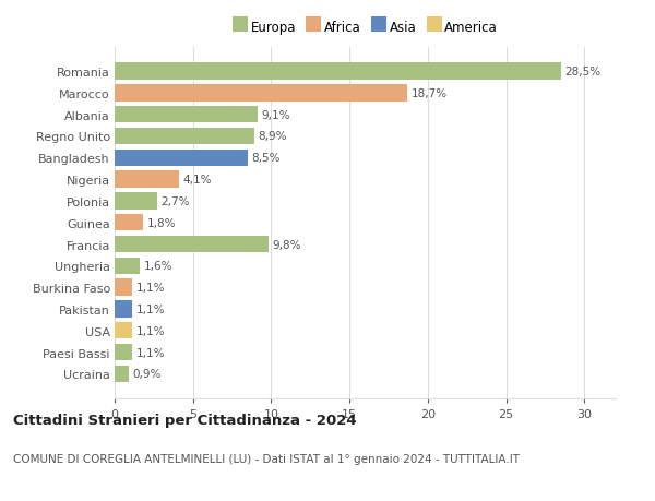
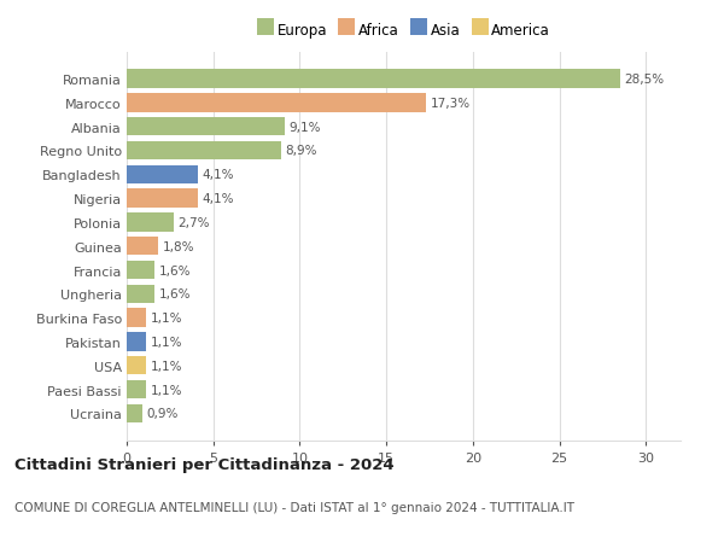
Marocco: 18,7% -> 17,3%
Bangladesh: 8,5% -> 4,1%
Francia: 9,8% -> 1,6%
